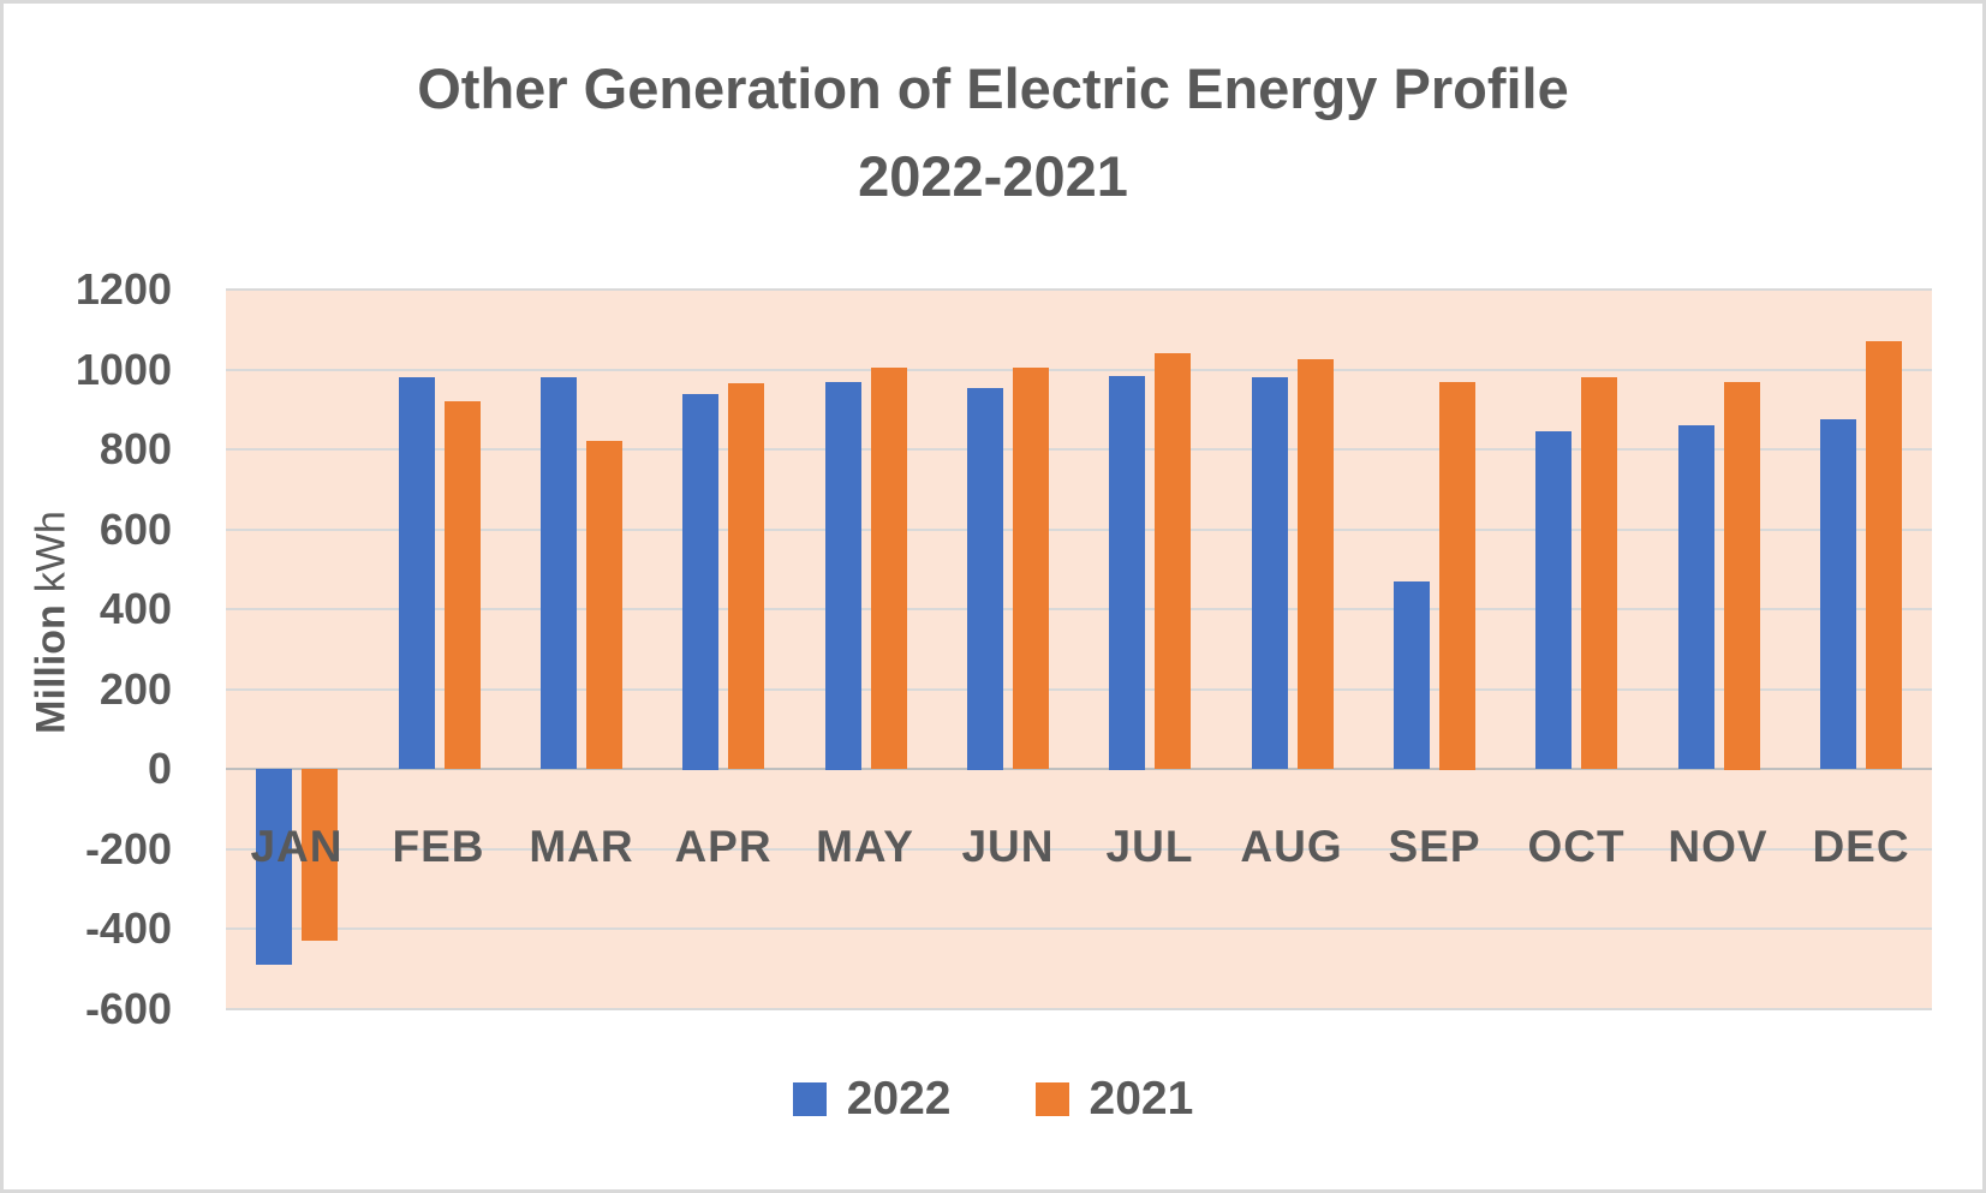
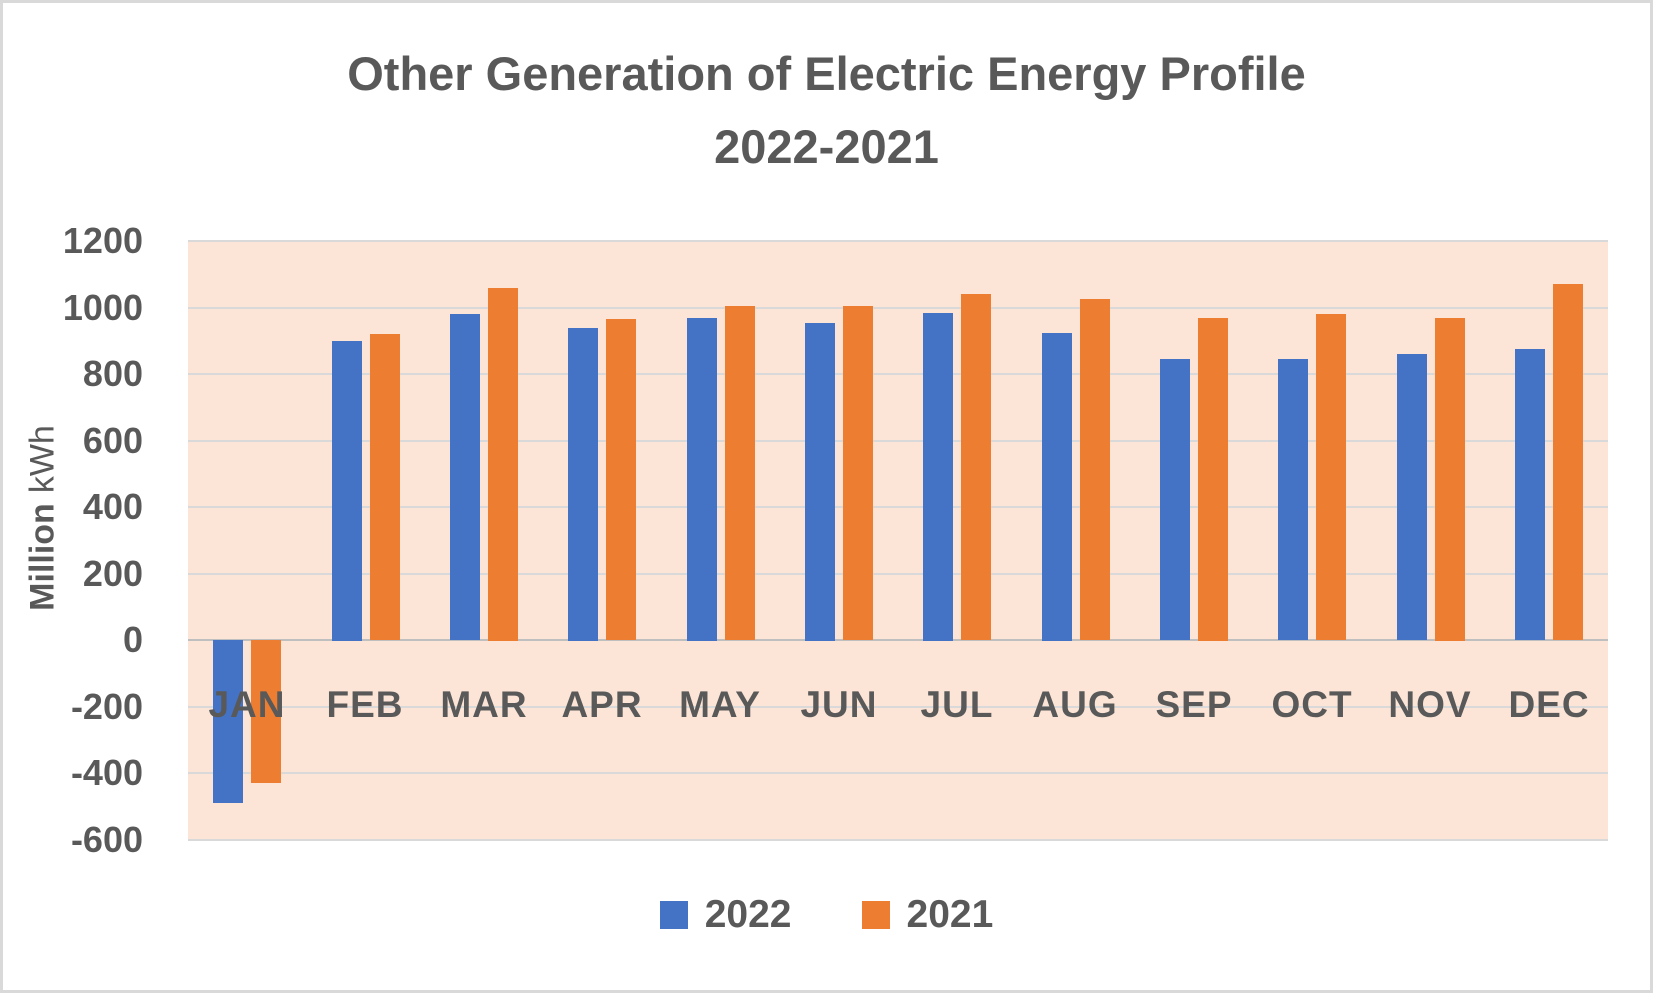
2022/FEB: 980 -> 900
2021/MAR: 820 -> 1060
2022/AUG: 980 -> 920
2022/SEP: 470 -> 840
